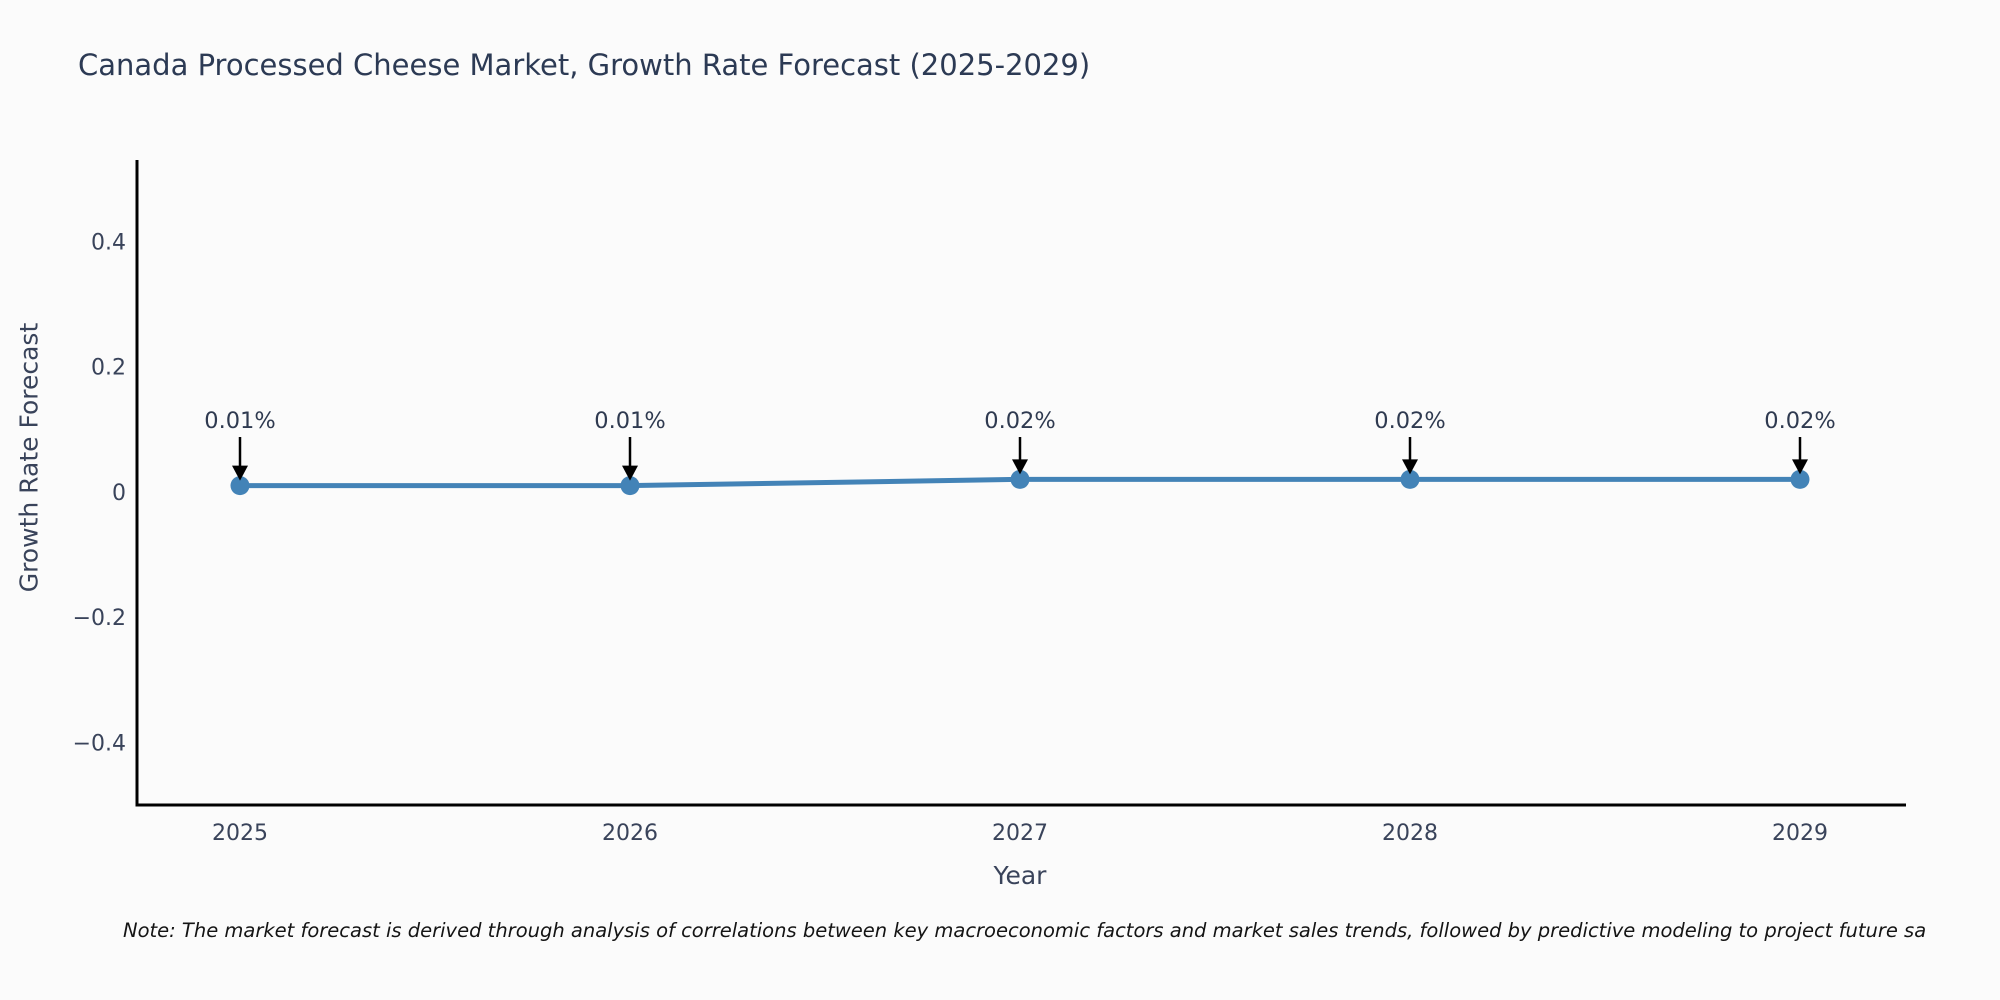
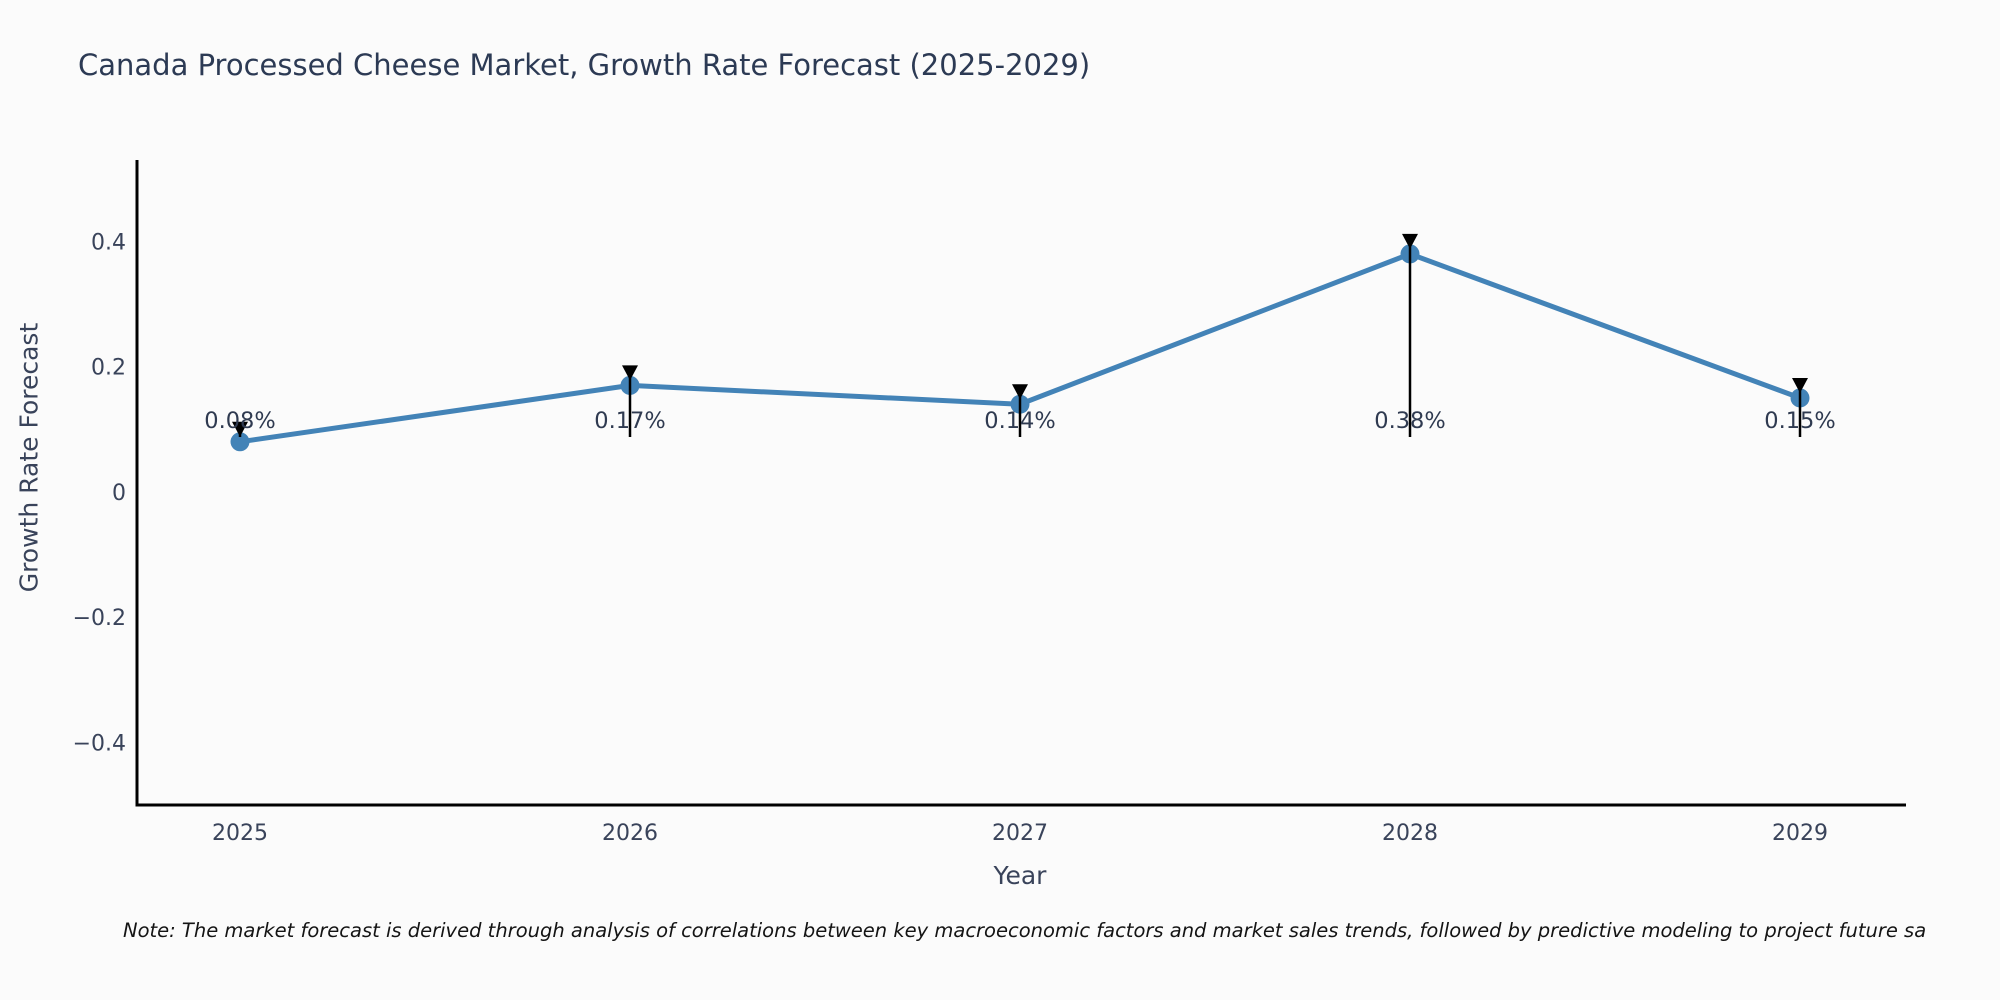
2025: 0.01% -> 0.08%
2026: 0.01% -> 0.17%
2027: 0.02% -> 0.14%
2028: 0.02% -> 0.38%
2029: 0.02% -> 0.15%
